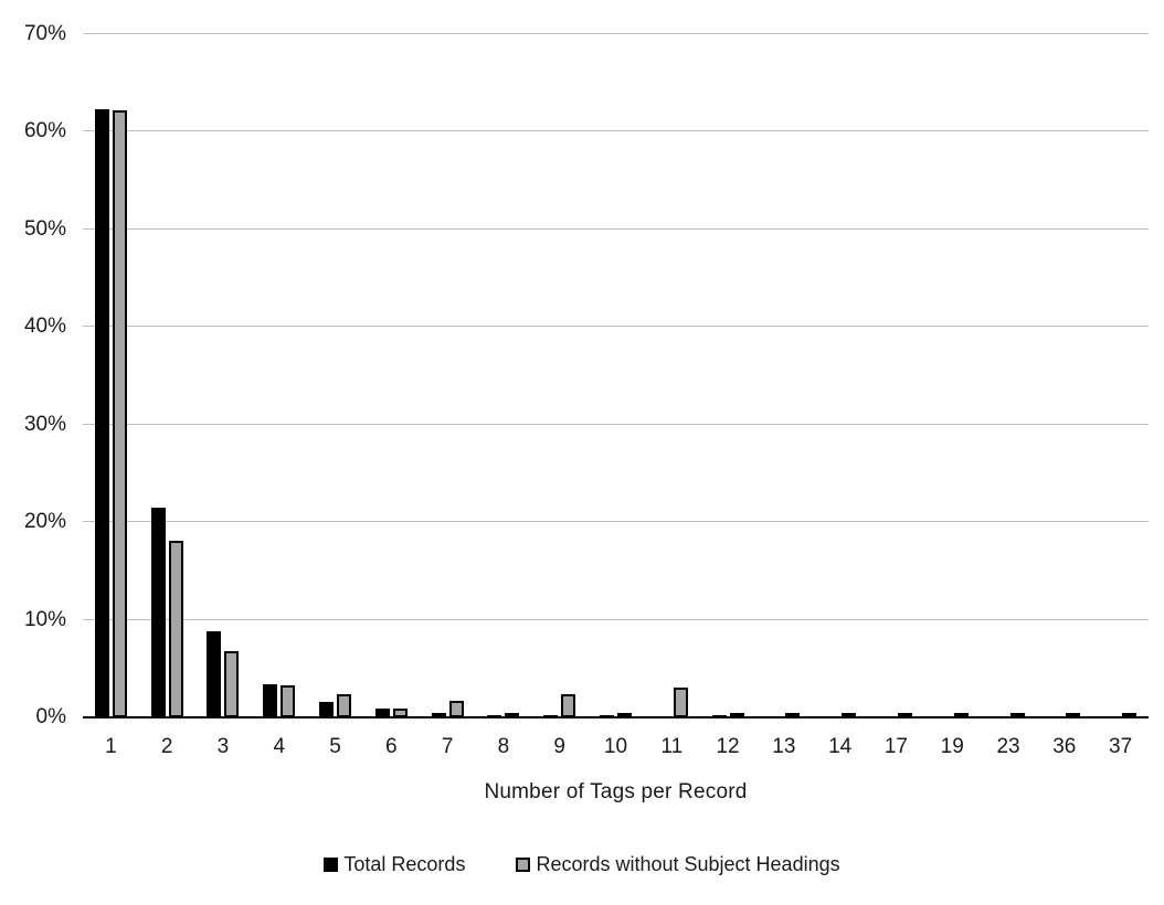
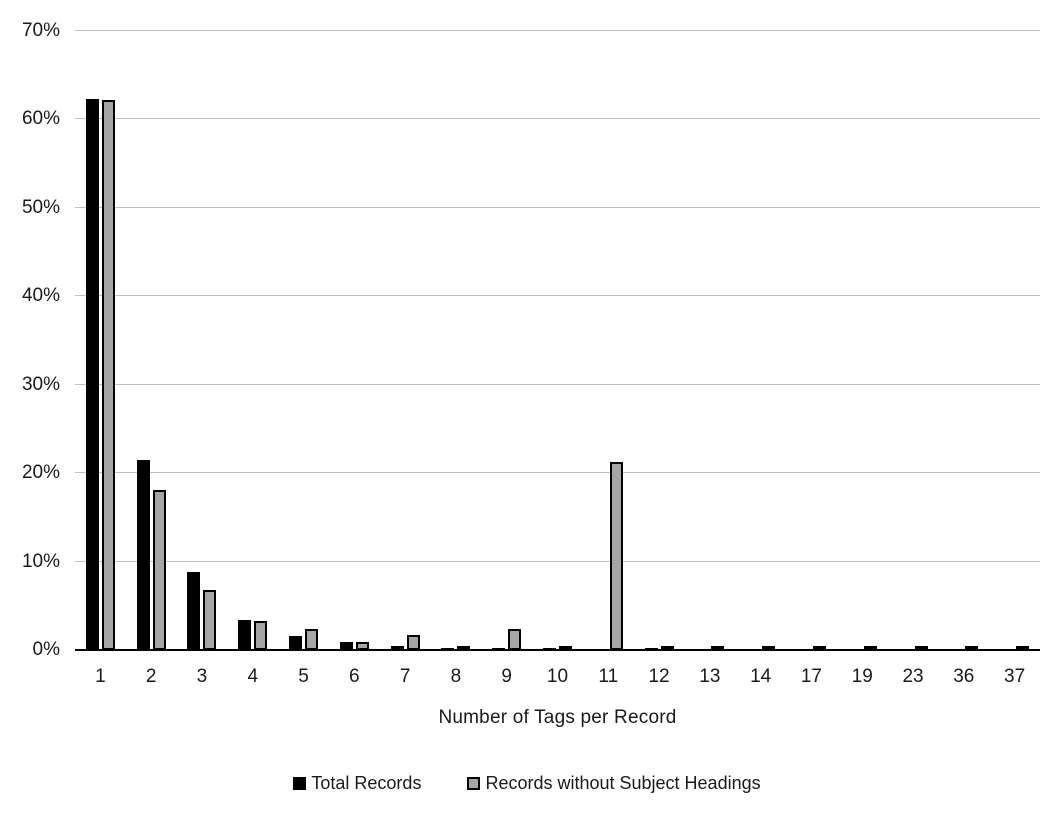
Records without Subject Headings/11: 3% -> 21%
